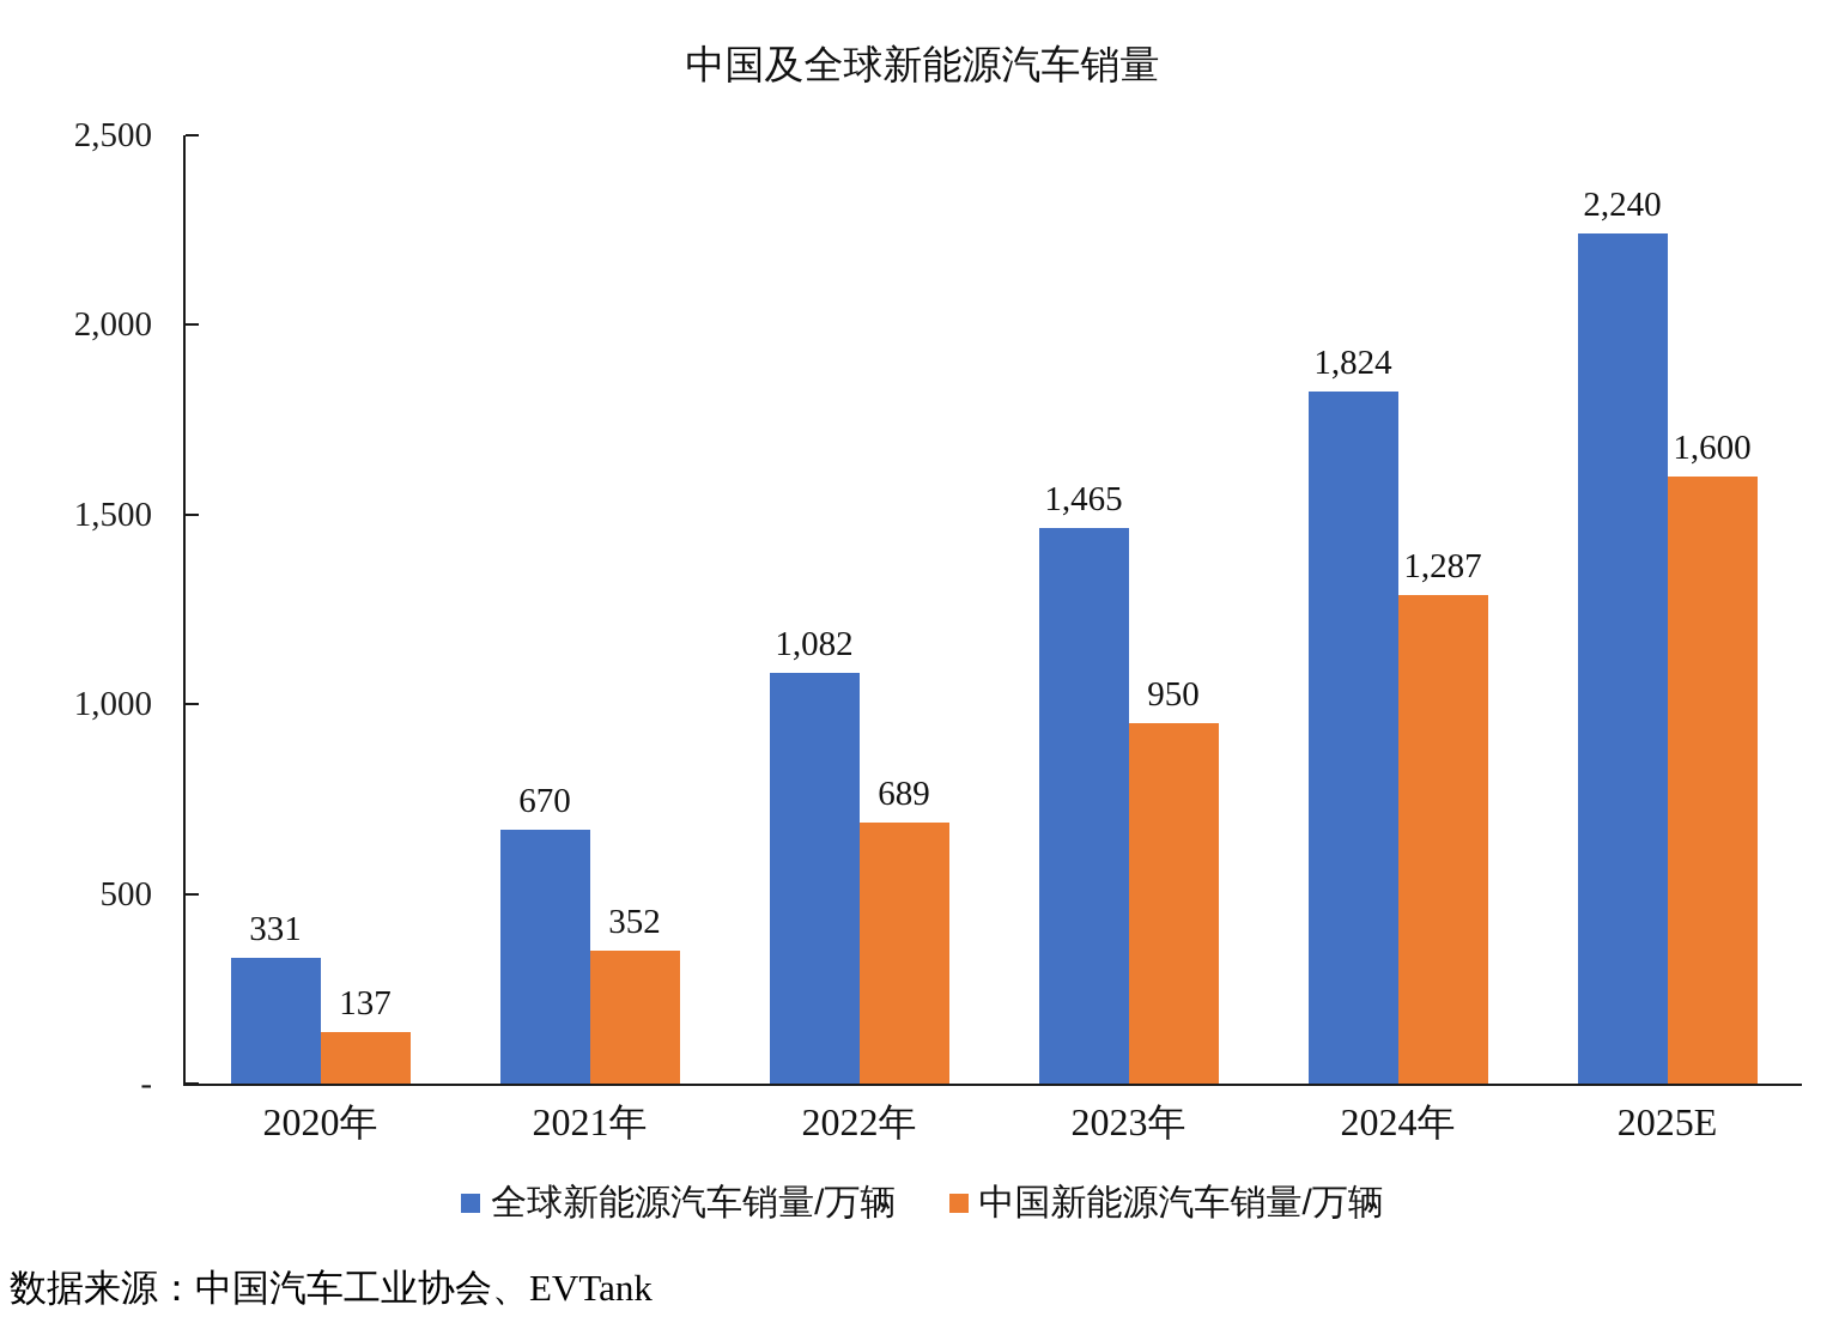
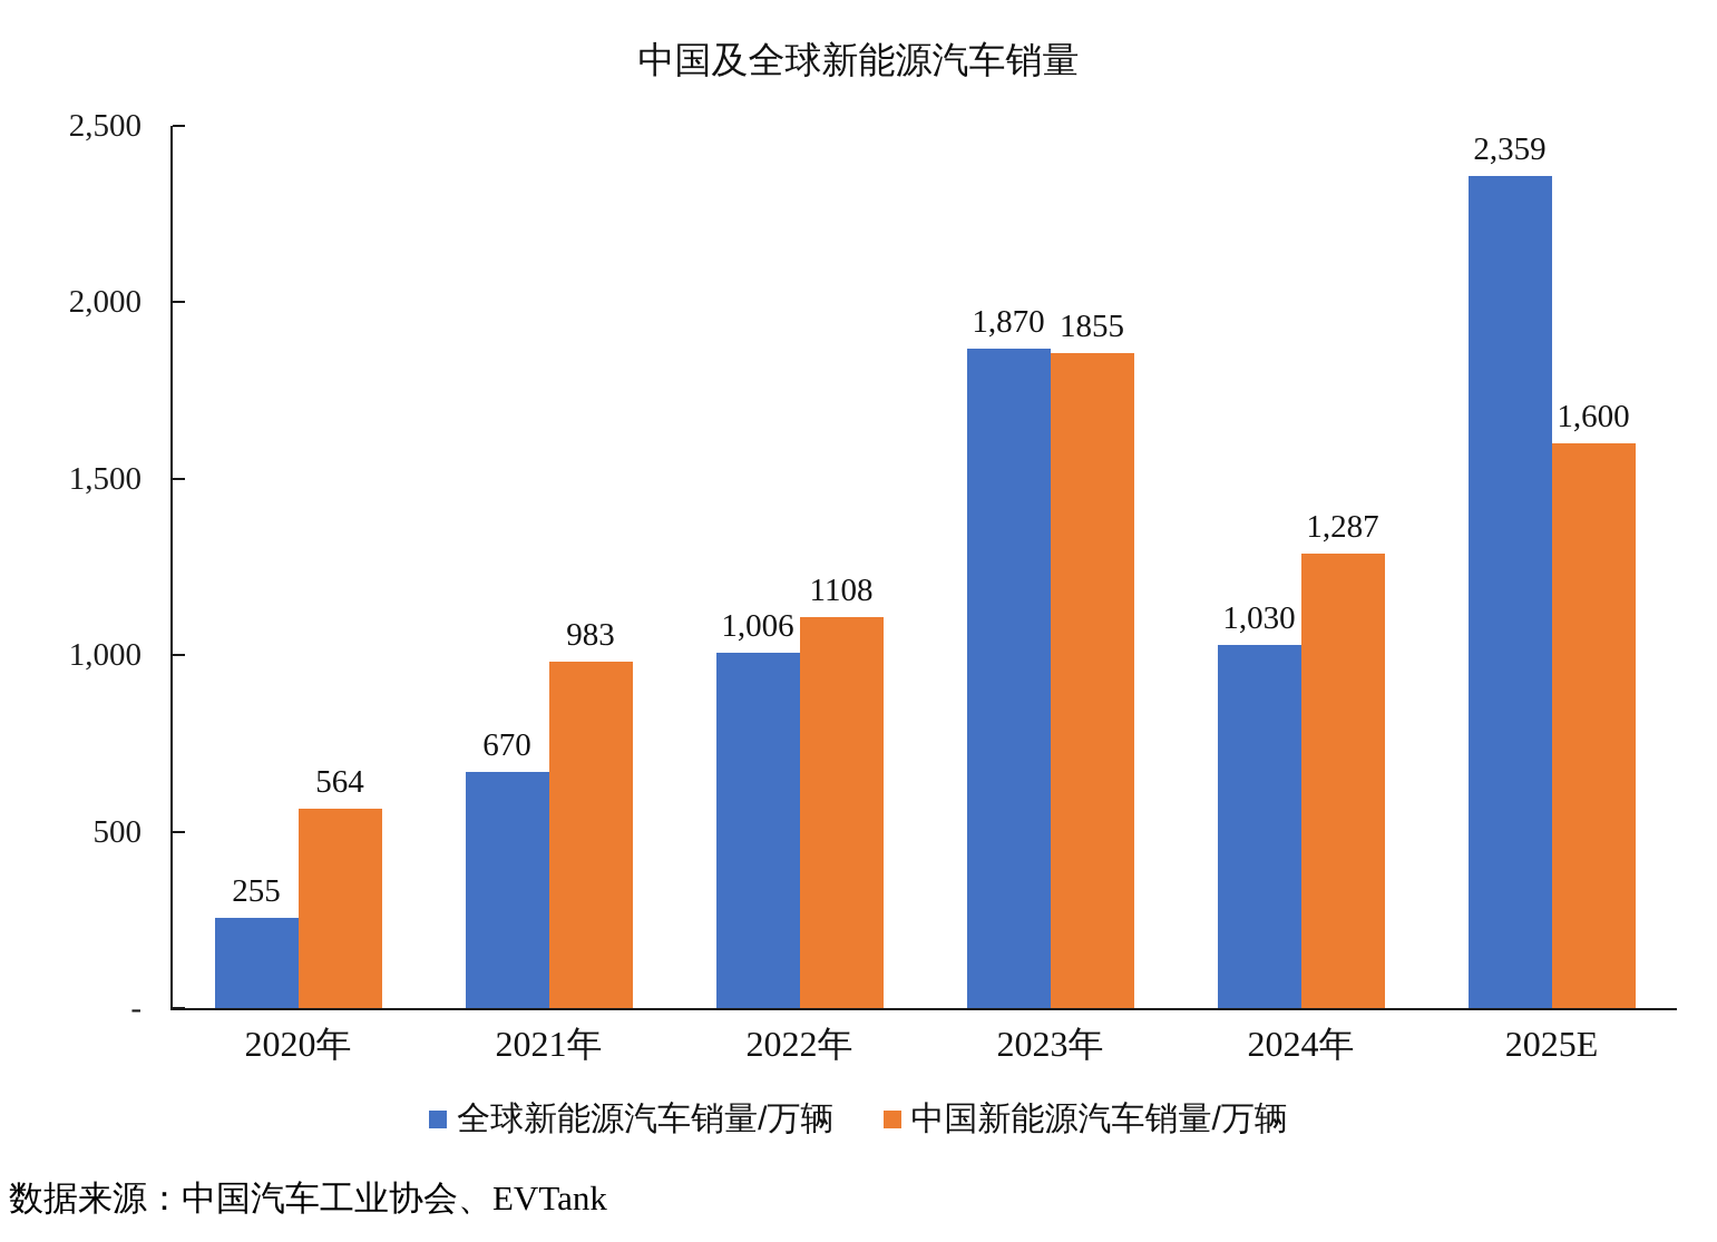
全球新能源汽车销量/万辆/2020年: 331 -> 255
中国新能源汽车销量/万辆/2020年: 137 -> 564
中国新能源汽车销量/万辆/2021年: 352 -> 983
全球新能源汽车销量/万辆/2022年: 1,082 -> 1,006
中国新能源汽车销量/万辆/2022年: 689 -> 1108
全球新能源汽车销量/万辆/2023年: 1,465 -> 1,870
中国新能源汽车销量/万辆/2023年: 950 -> 1855
全球新能源汽车销量/万辆/2024年: 1,824 -> 1,030
全球新能源汽车销量/万辆/2025E: 2,240 -> 2,359
